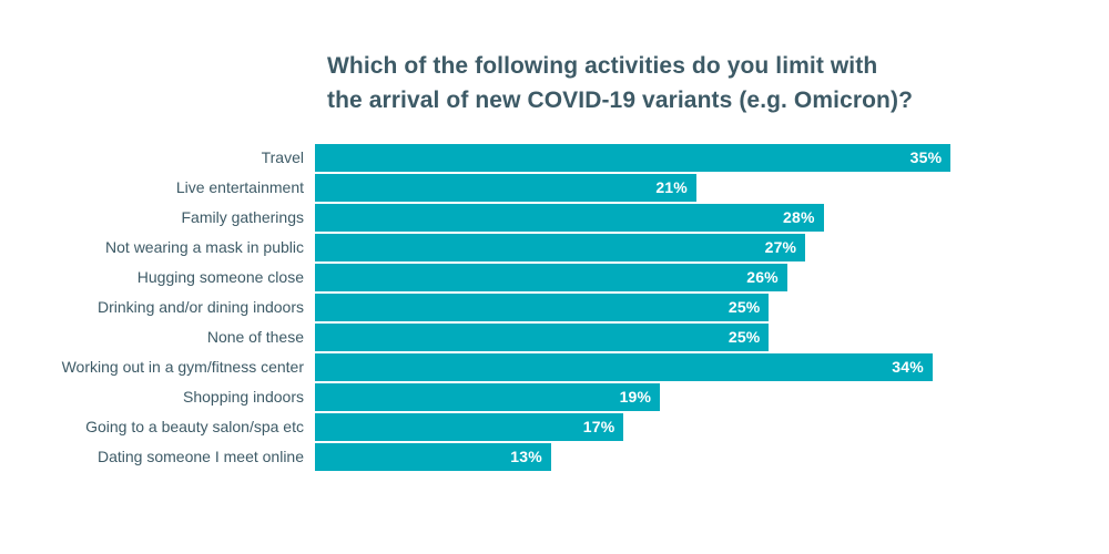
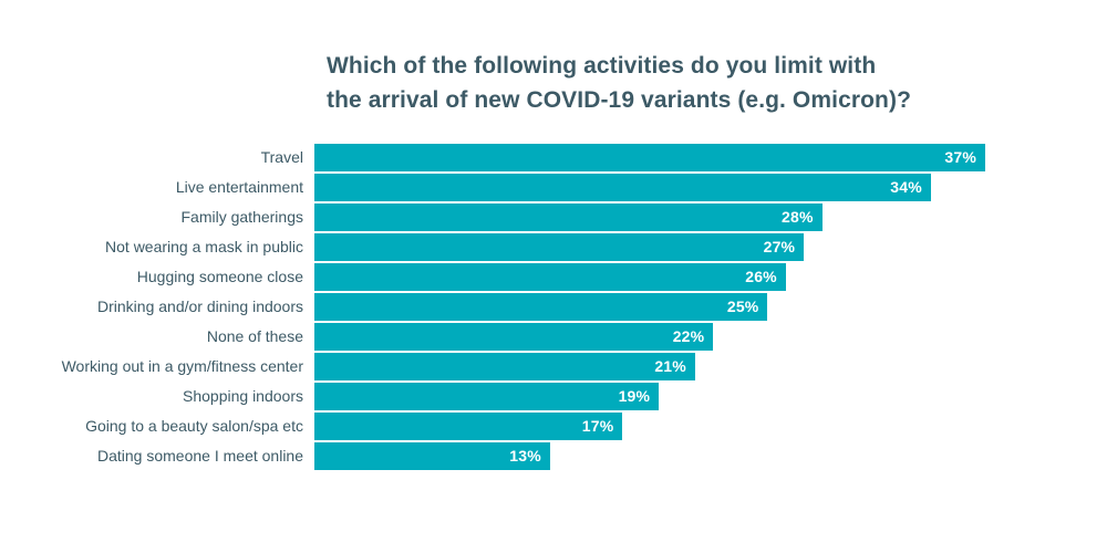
Travel: 35% -> 37%
Live entertainment: 21% -> 34%
None of these: 25% -> 22%
Working out in a gym/fitness center: 34% -> 21%
